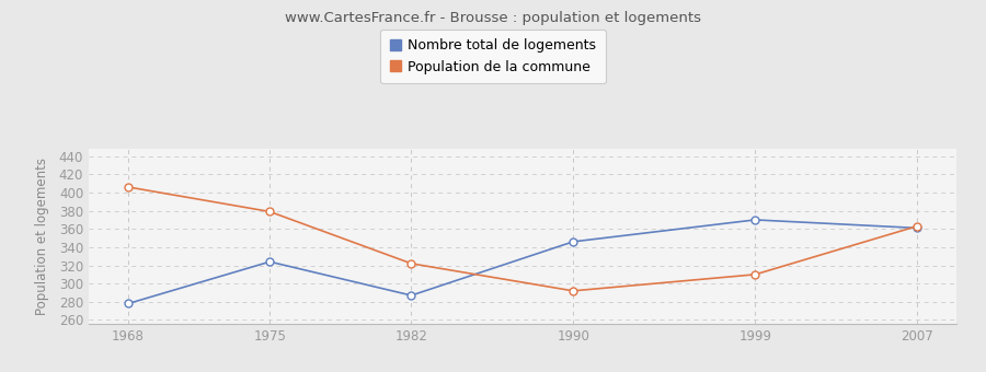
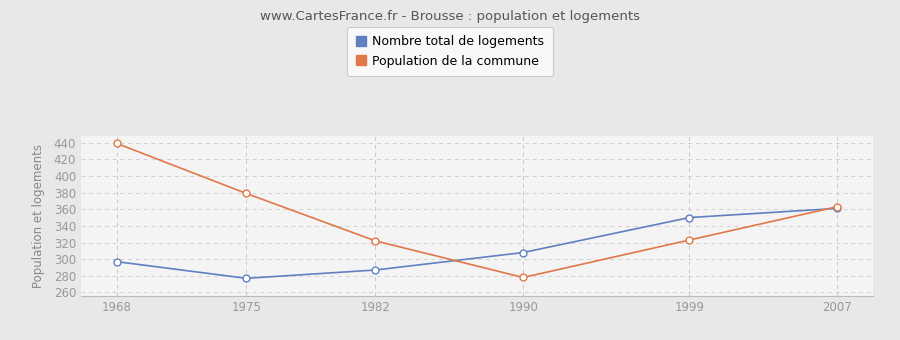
Nombre total de logements/1968: 278 -> 297
Population de la commune/1968: 406 -> 439
Nombre total de logements/1975: 324 -> 277
Nombre total de logements/1990: 346 -> 308
Population de la commune/1990: 292 -> 278
Nombre total de logements/1999: 370 -> 350
Population de la commune/1999: 310 -> 323
